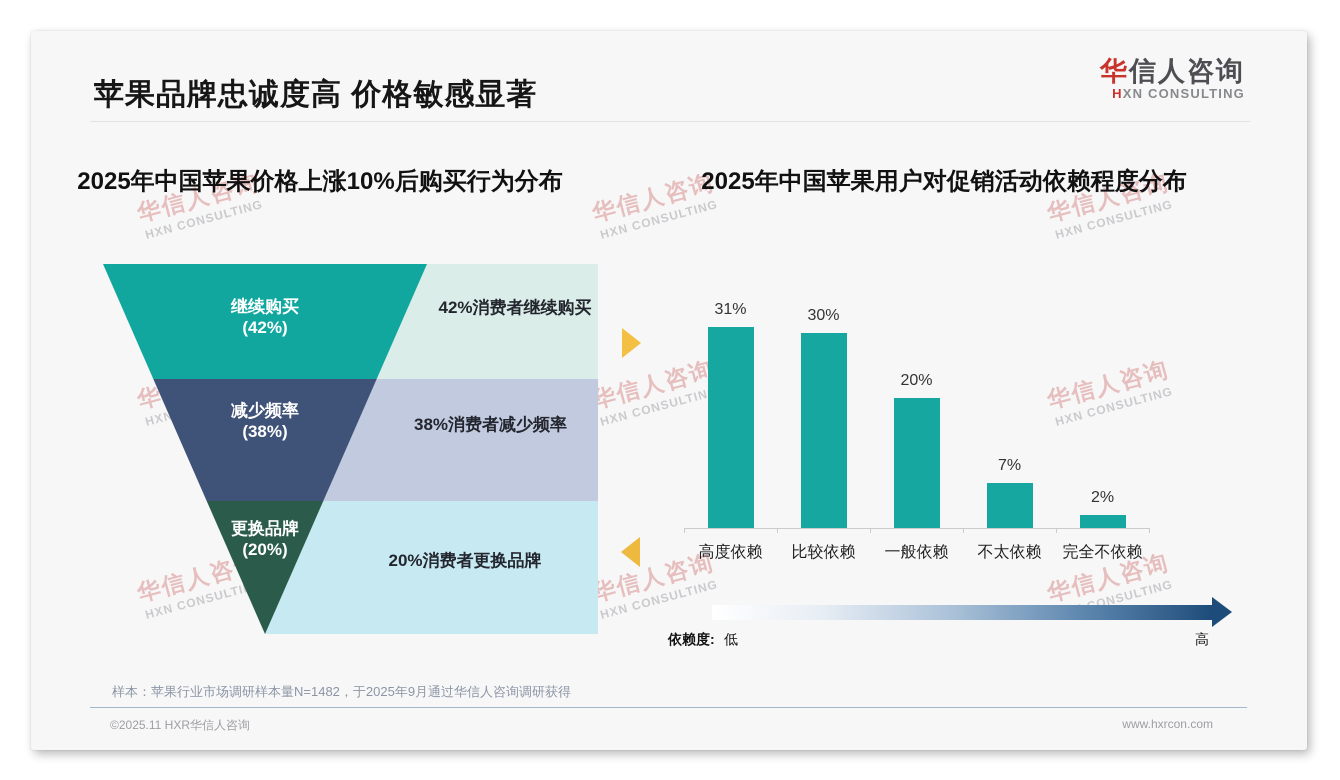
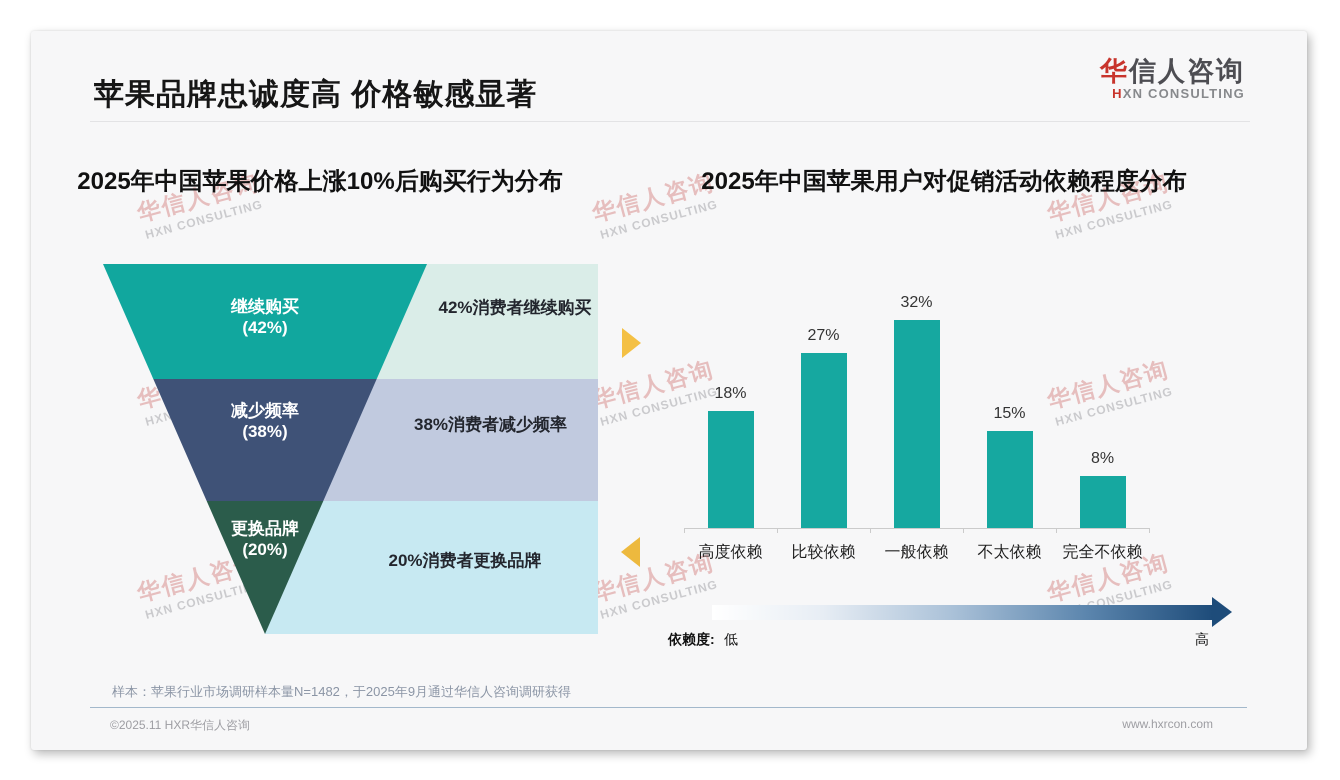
2025年中国苹果用户对促销活动依赖程度分布/高度依赖: 31% -> 18%
2025年中国苹果用户对促销活动依赖程度分布/比较依赖: 30% -> 27%
2025年中国苹果用户对促销活动依赖程度分布/一般依赖: 20% -> 32%
2025年中国苹果用户对促销活动依赖程度分布/不太依赖: 7% -> 15%
2025年中国苹果用户对促销活动依赖程度分布/完全不依赖: 2% -> 8%
